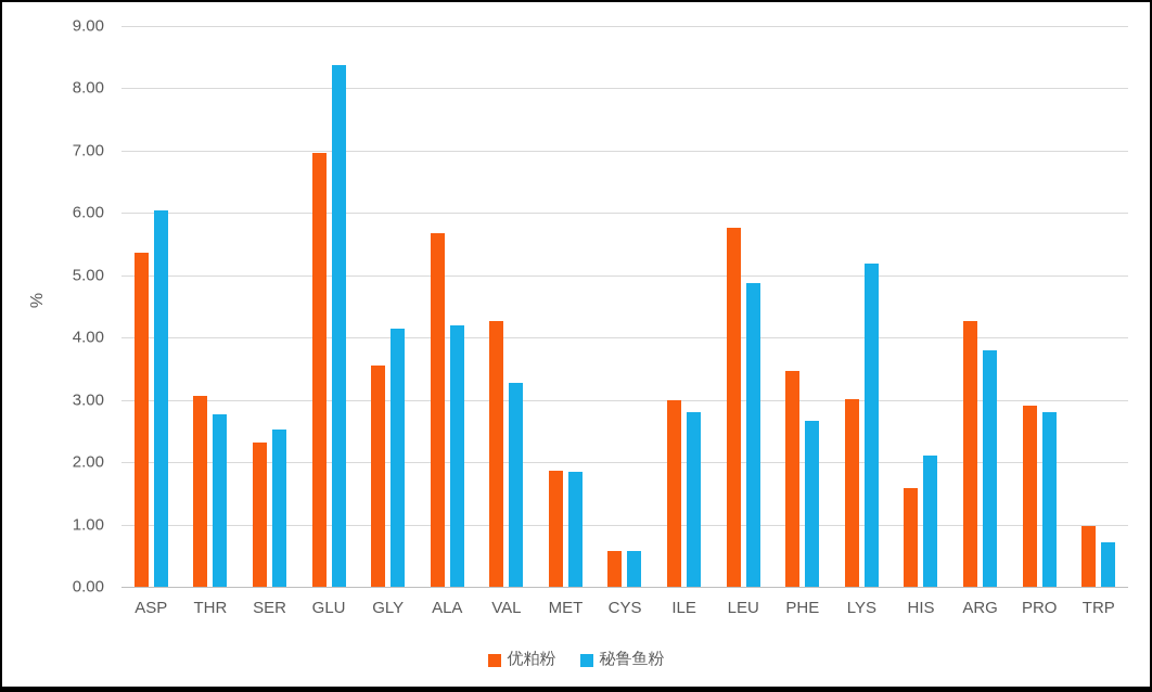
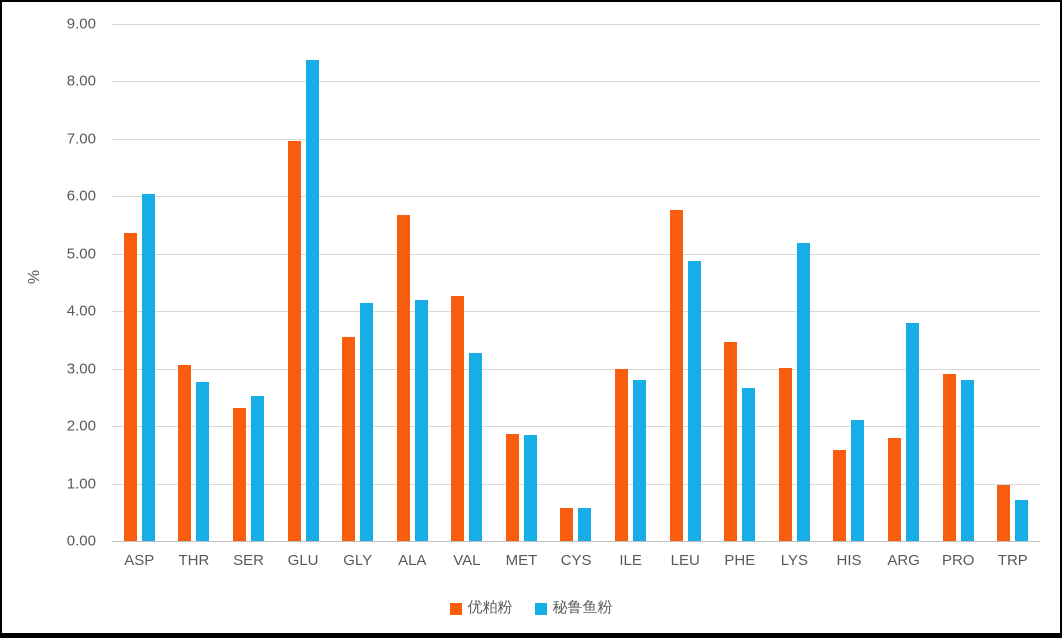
优粕粉/ARG: 4.3 -> 1.8
